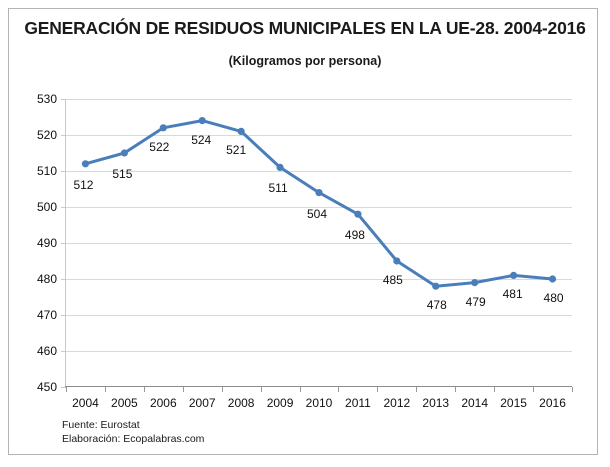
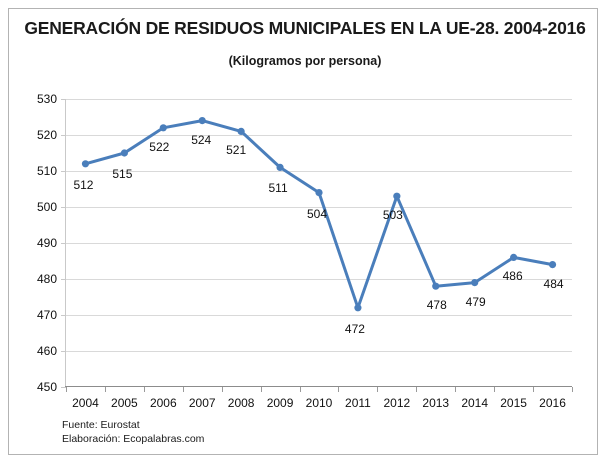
2011: 498 -> 472
2012: 485 -> 503
2015: 481 -> 486
2016: 480 -> 484
